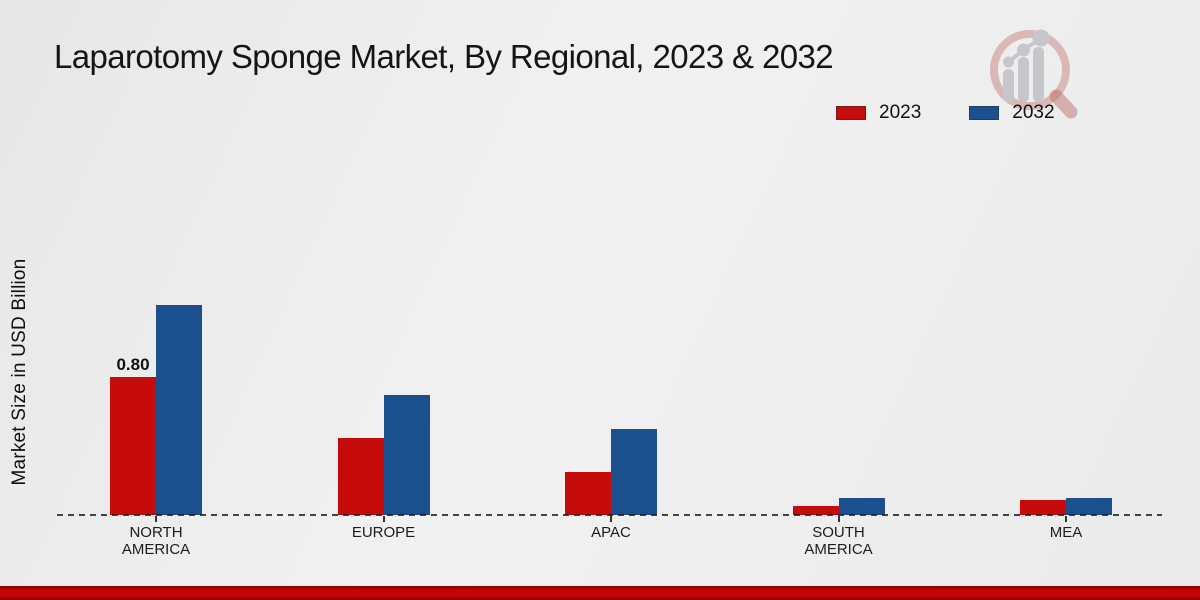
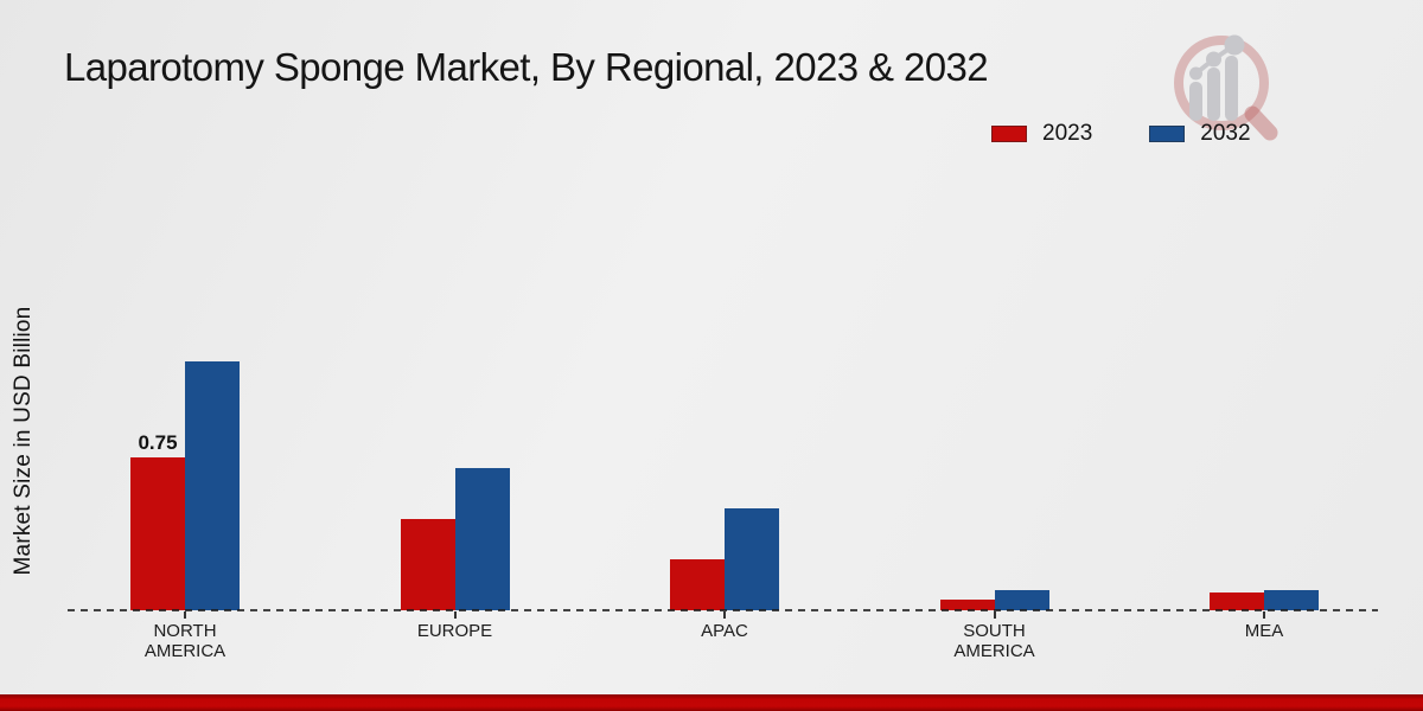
2023/NORTH AMERICA: 0.80 -> 0.75
